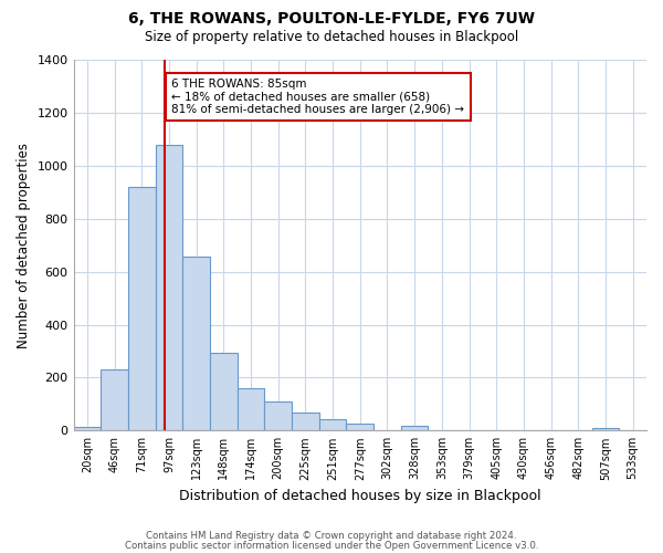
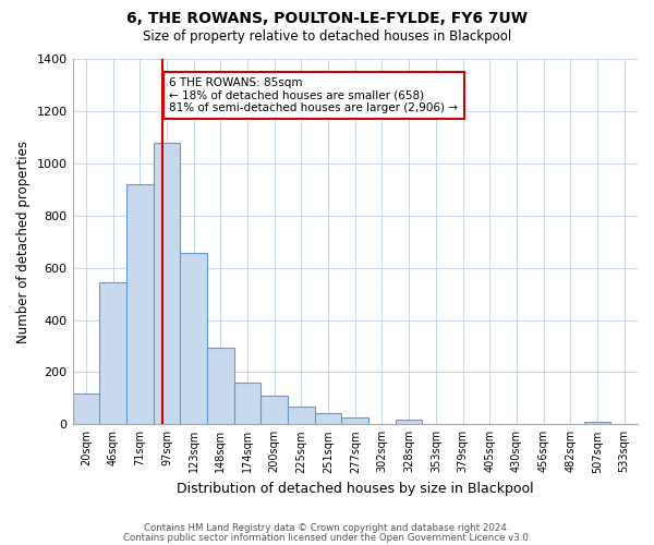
20sqm: 15 -> 120
46sqm: 230 -> 545
